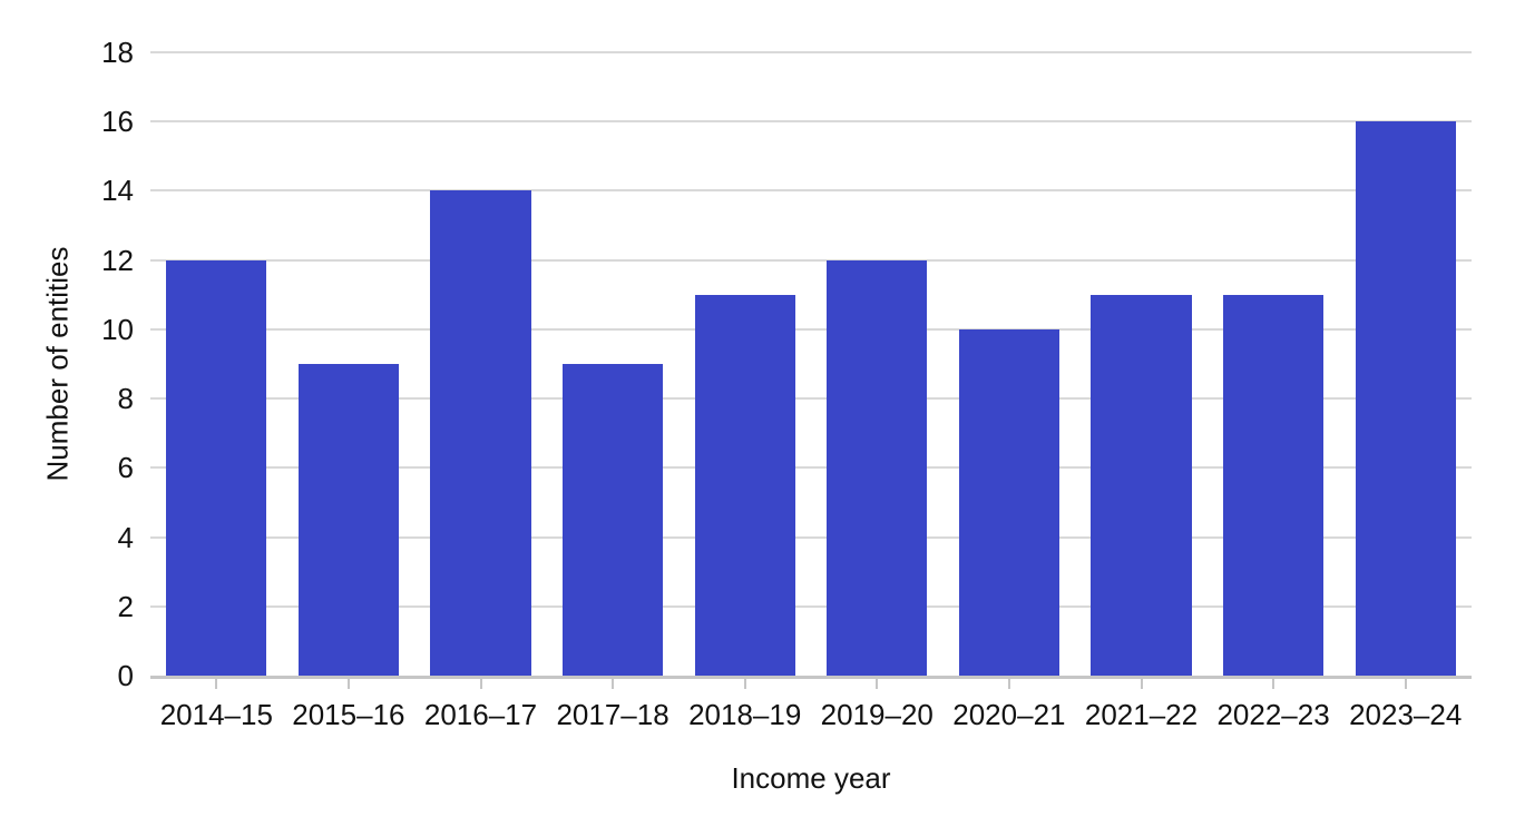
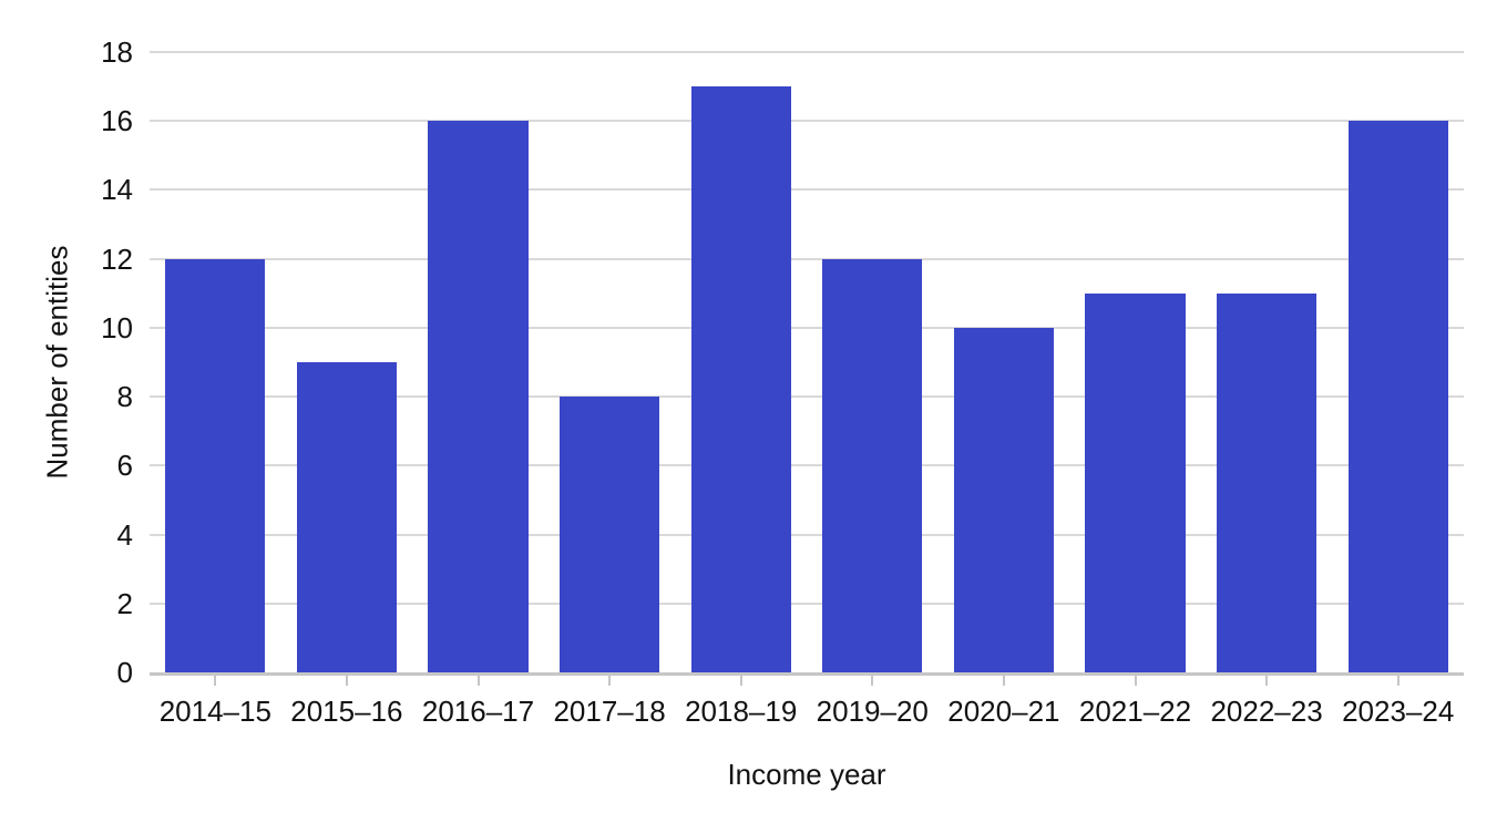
2016–17: 14 -> 16
2017–18: 9 -> 8
2018–19: 11 -> 17
